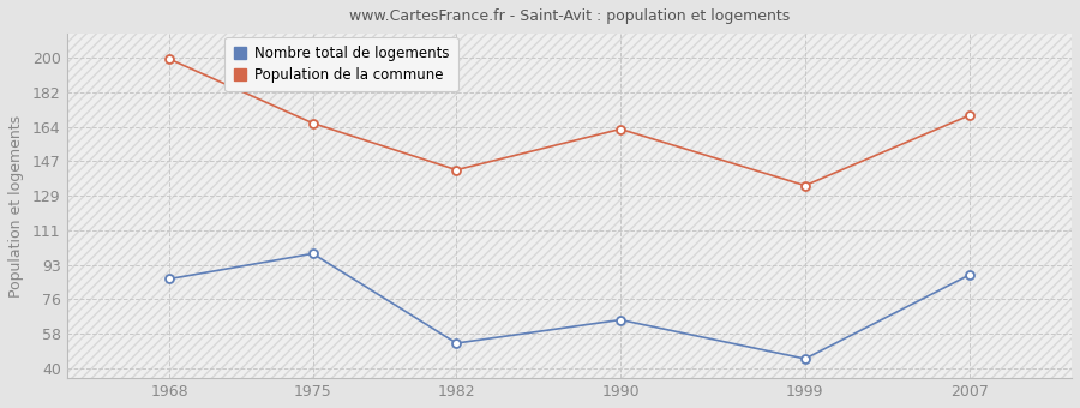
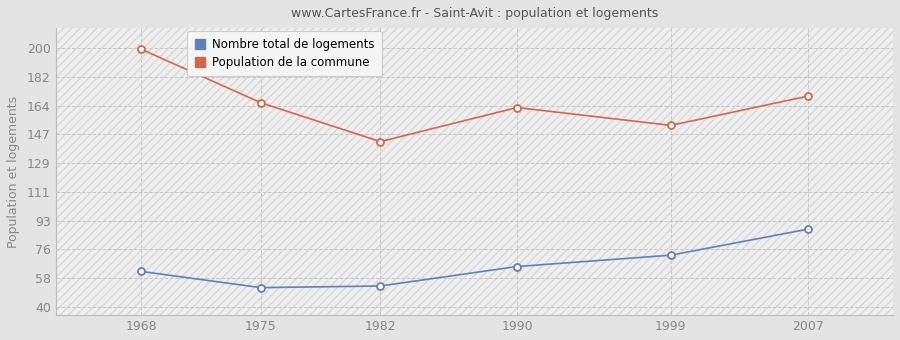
Nombre total de logements/1968: 86 -> 62
Nombre total de logements/1975: 99 -> 52
Nombre total de logements/1999: 45 -> 72
Population de la commune/1999: 134 -> 152
